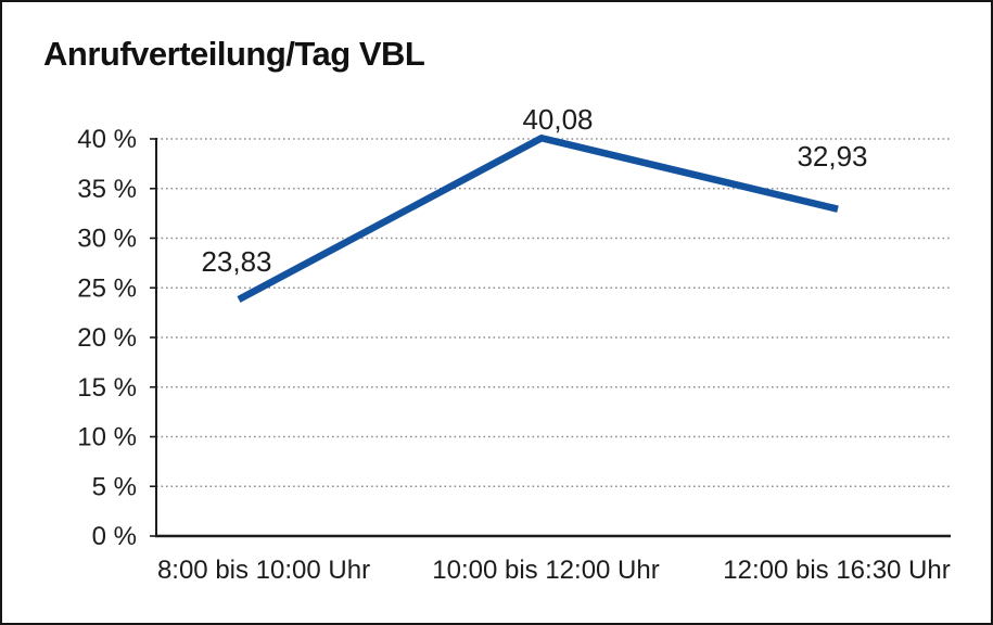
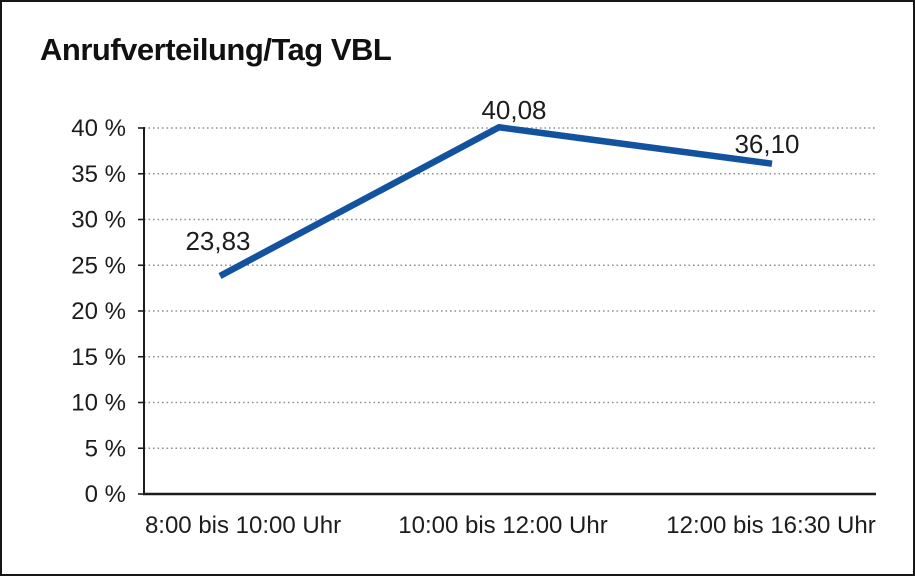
12:00 bis 16:30 Uhr: 32,93 -> 36,10
